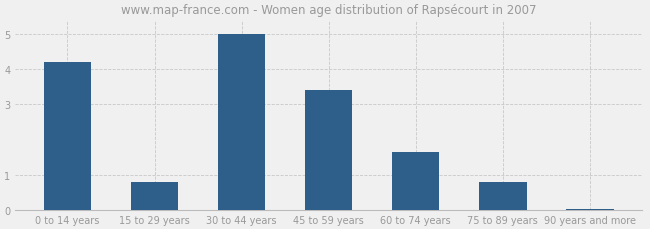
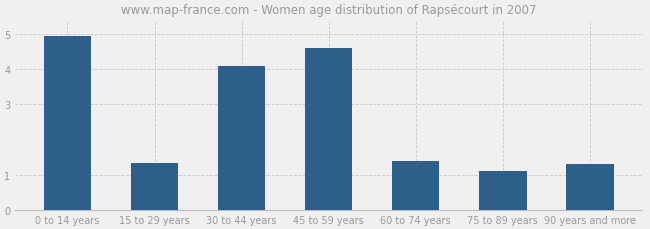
0 to 14 years: 4.20 -> 4.95
15 to 29 years: 0.80 -> 1.35
30 to 44 years: 5.00 -> 4.10
45 to 59 years: 3.40 -> 4.60
60 to 74 years: 1.65 -> 1.40
75 to 89 years: 0.80 -> 1.10
90 years and more: 0.04 -> 1.30
